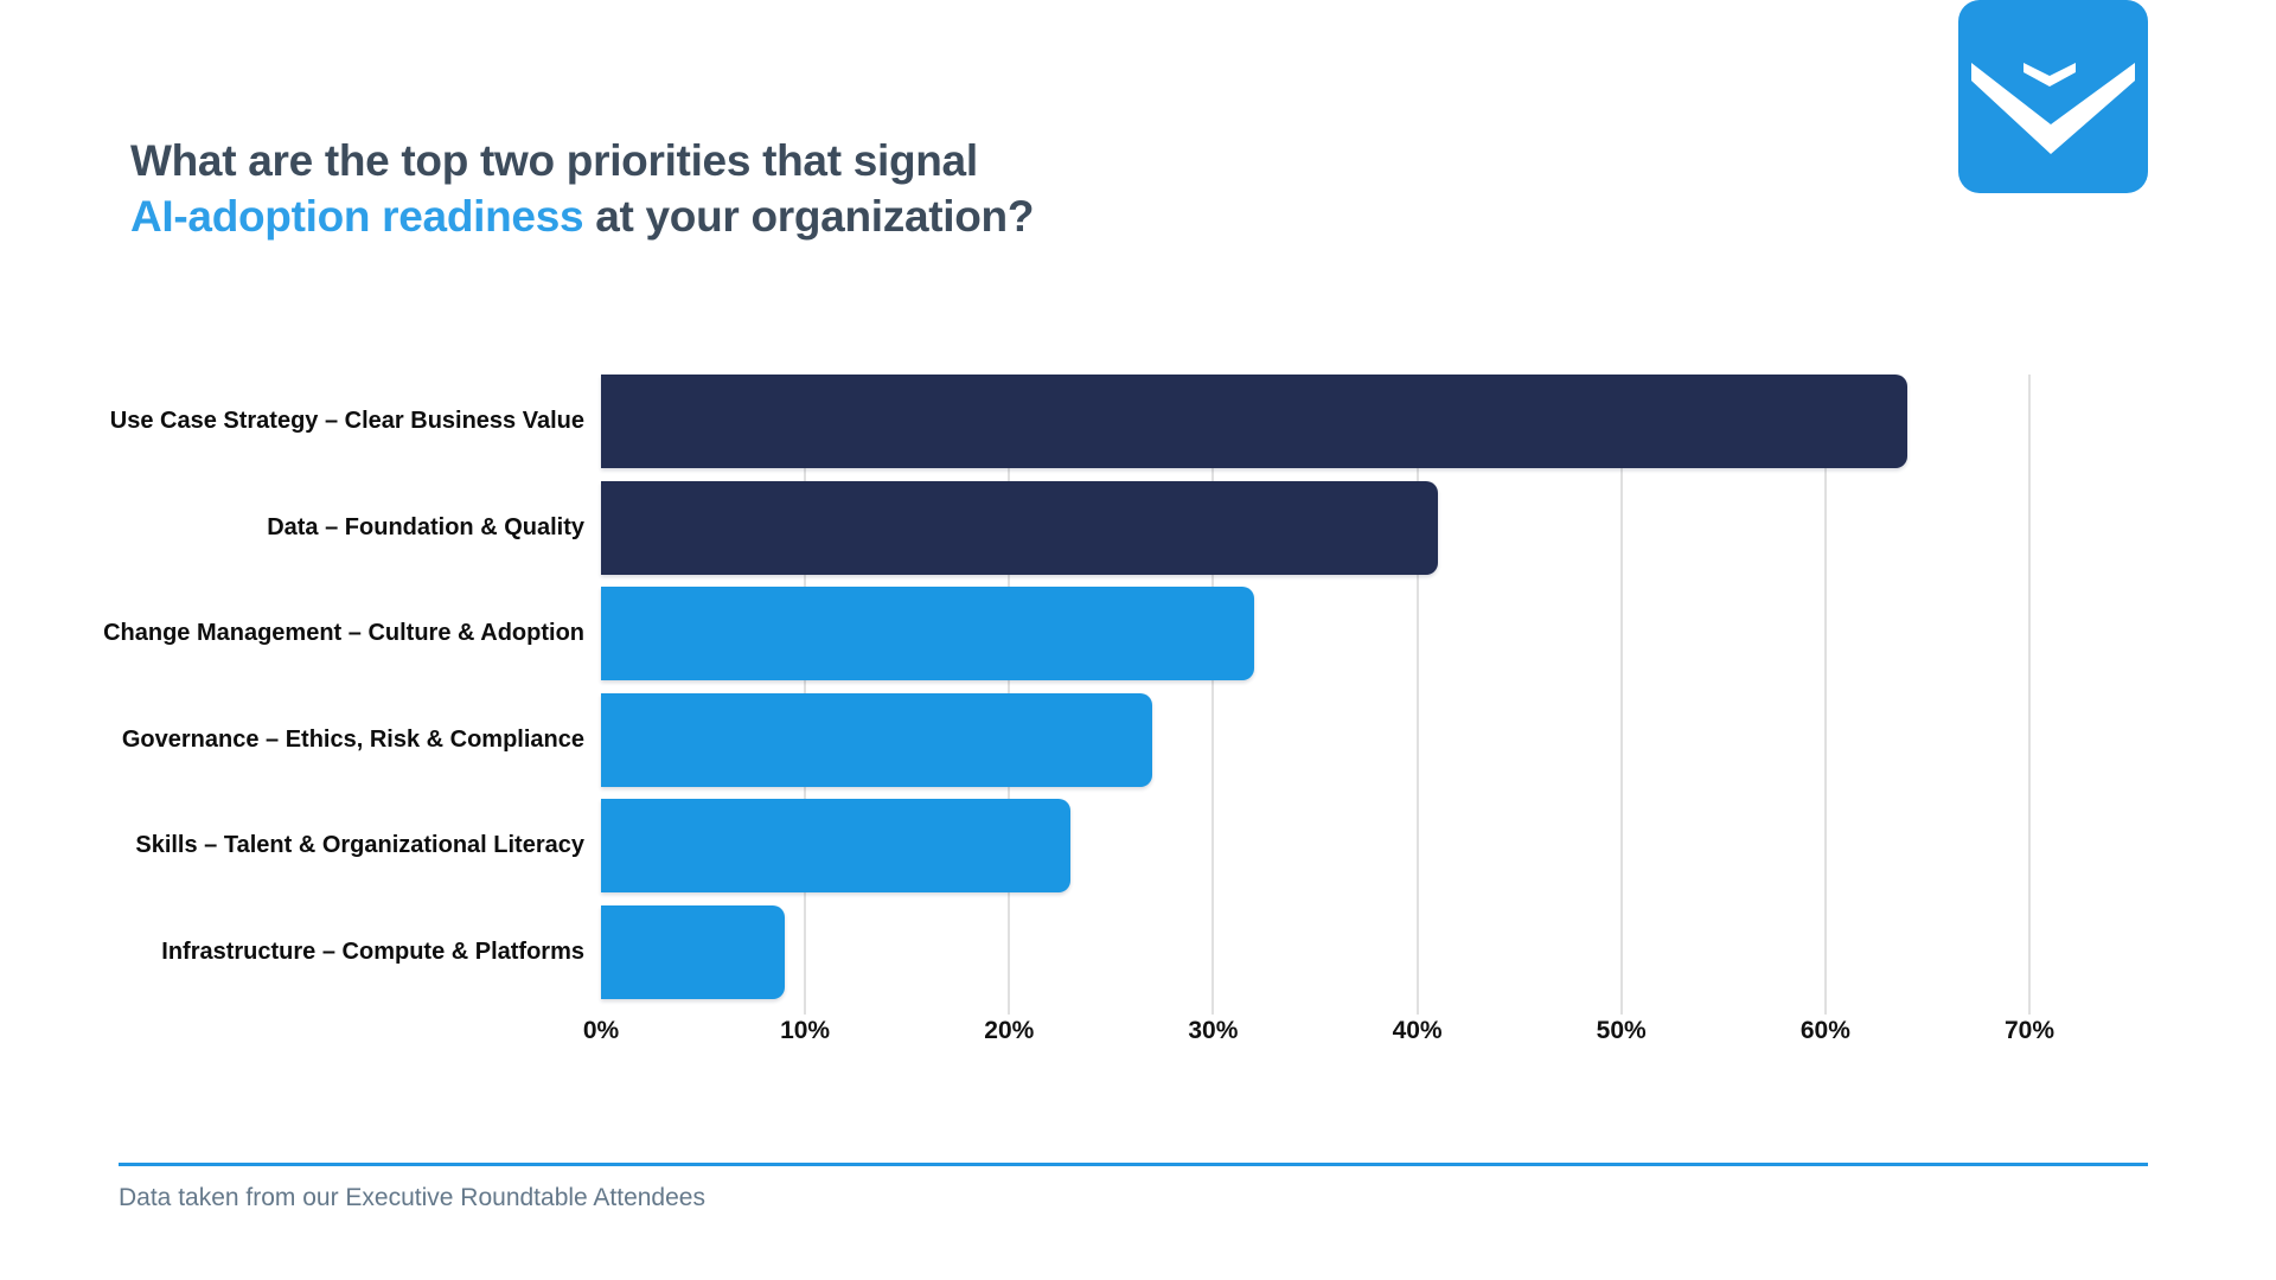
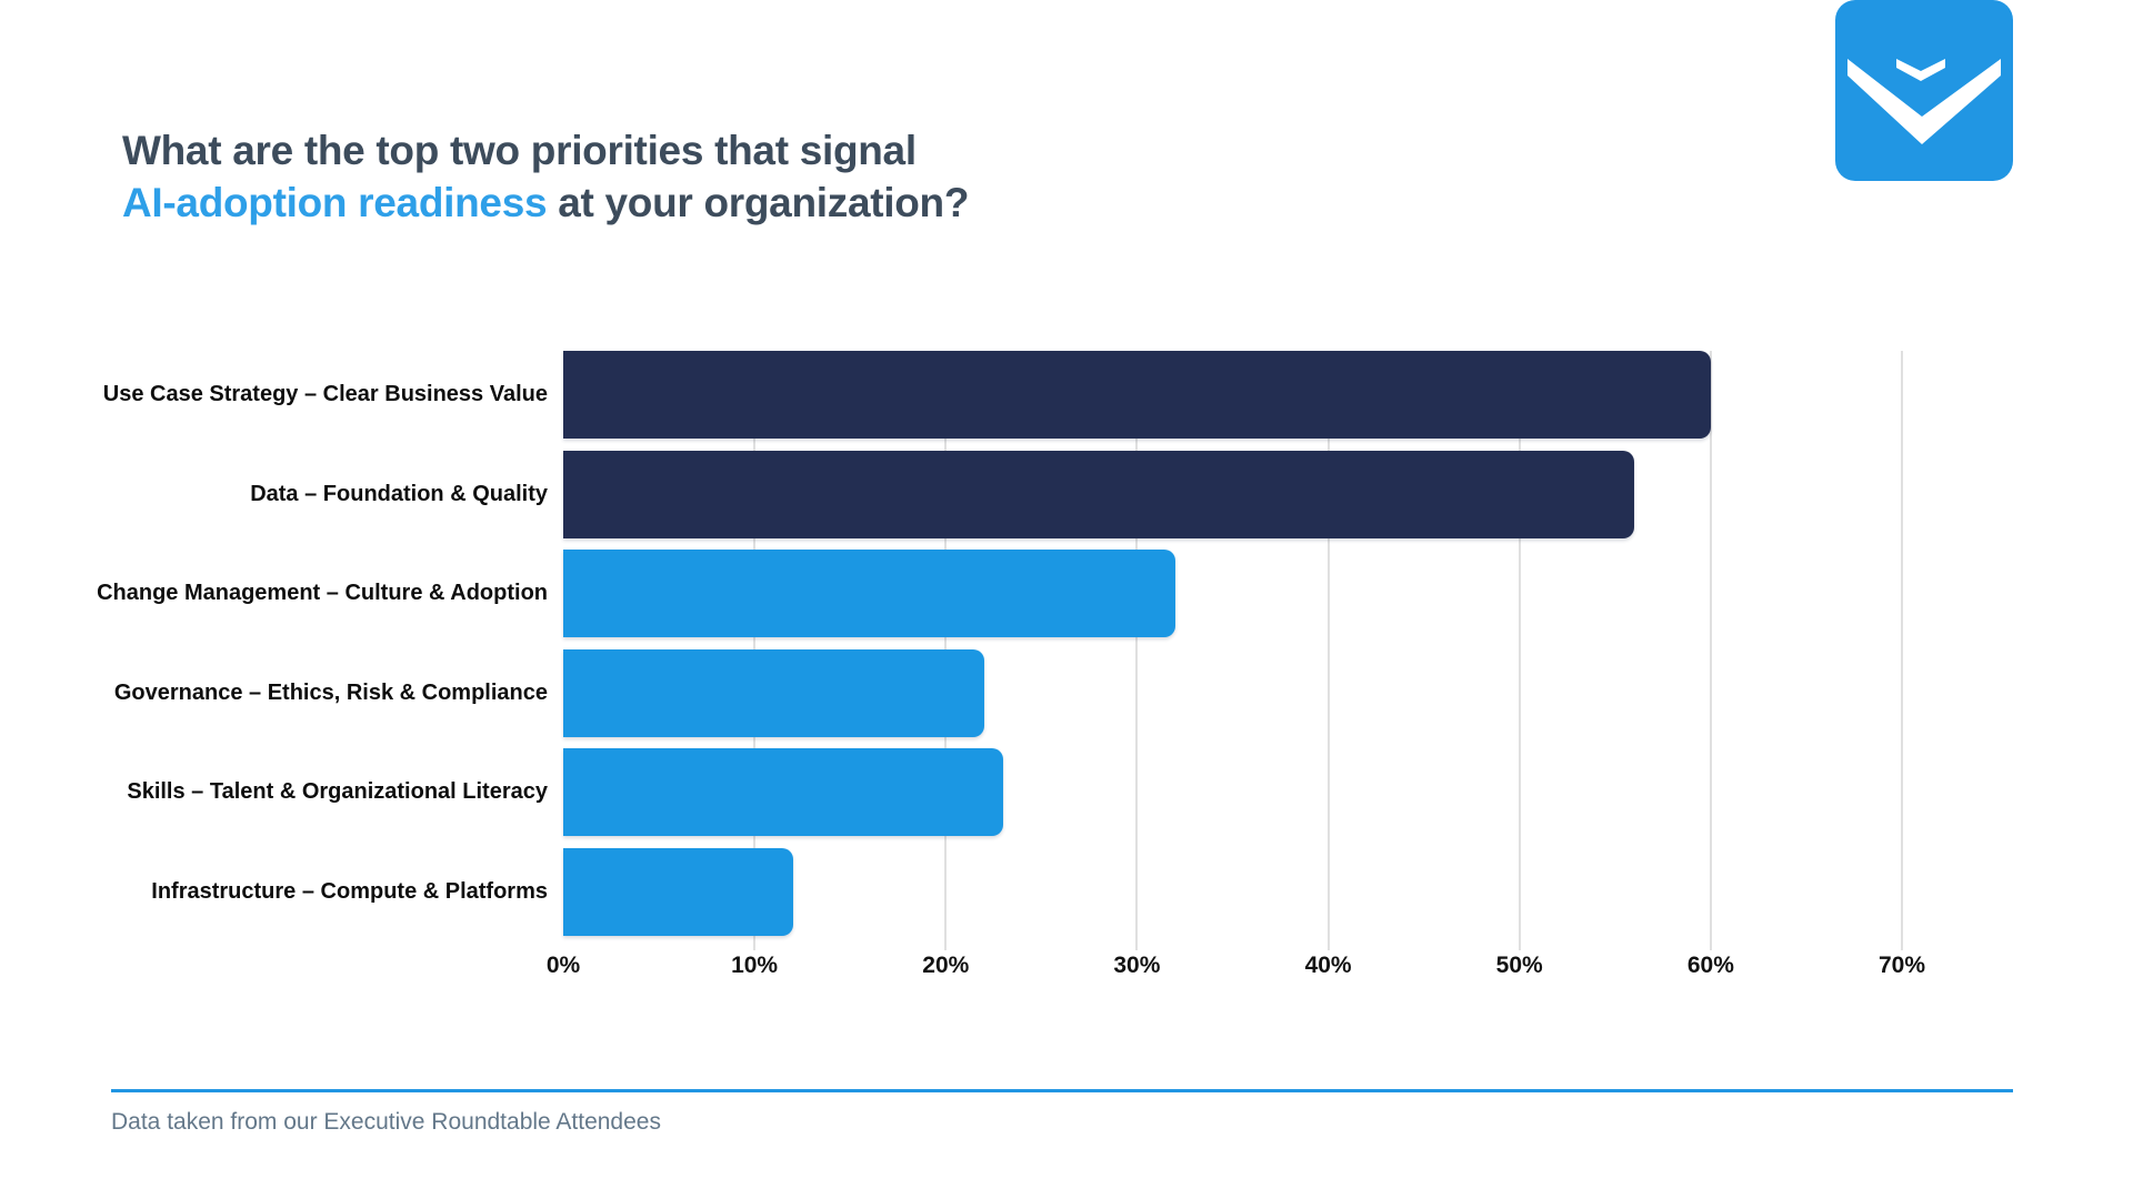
Use Case Strategy – Clear Business Value: 64% -> 60%
Data – Foundation & Quality: 41% -> 56%
Governance – Ethics, Risk & Compliance: 27% -> 22%
Infrastructure – Compute & Platforms: 9% -> 12%
